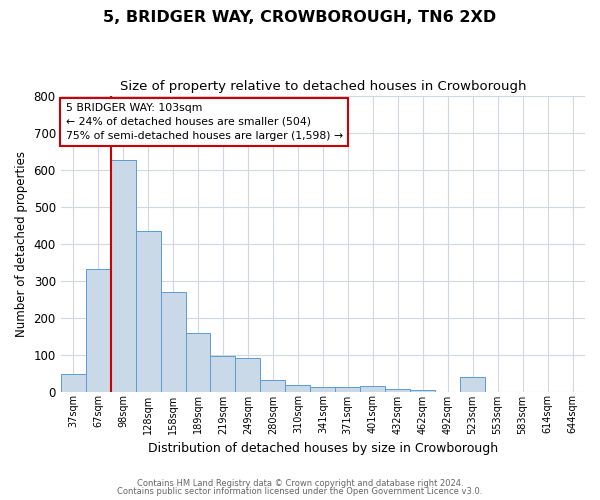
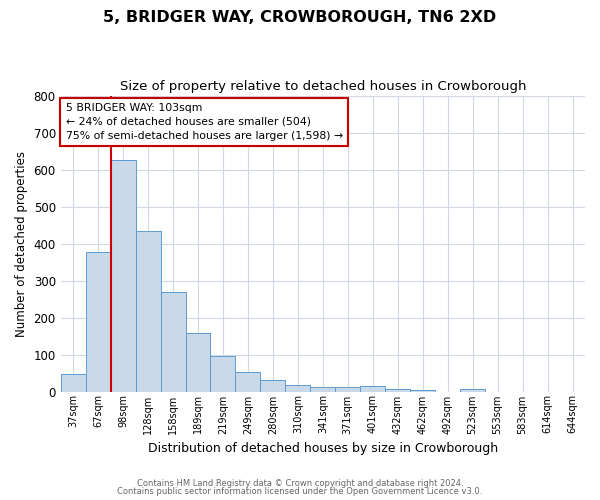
67sqm: 330 -> 378
249sqm: 90 -> 53
523sqm: 40 -> 7
